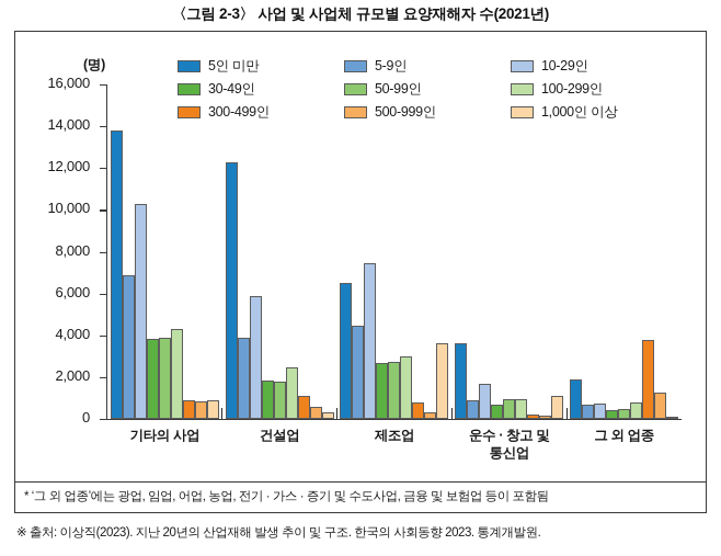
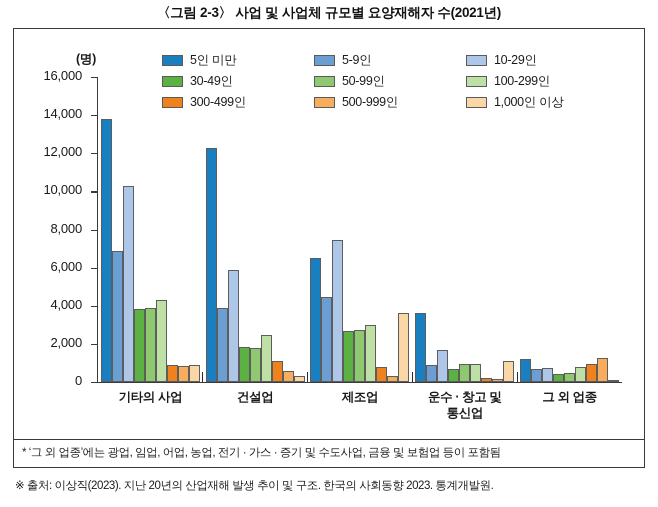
5인 미만/그 외 업종: 1900 -> 1200
300-499인/그 외 업종: 3800 -> 1000
